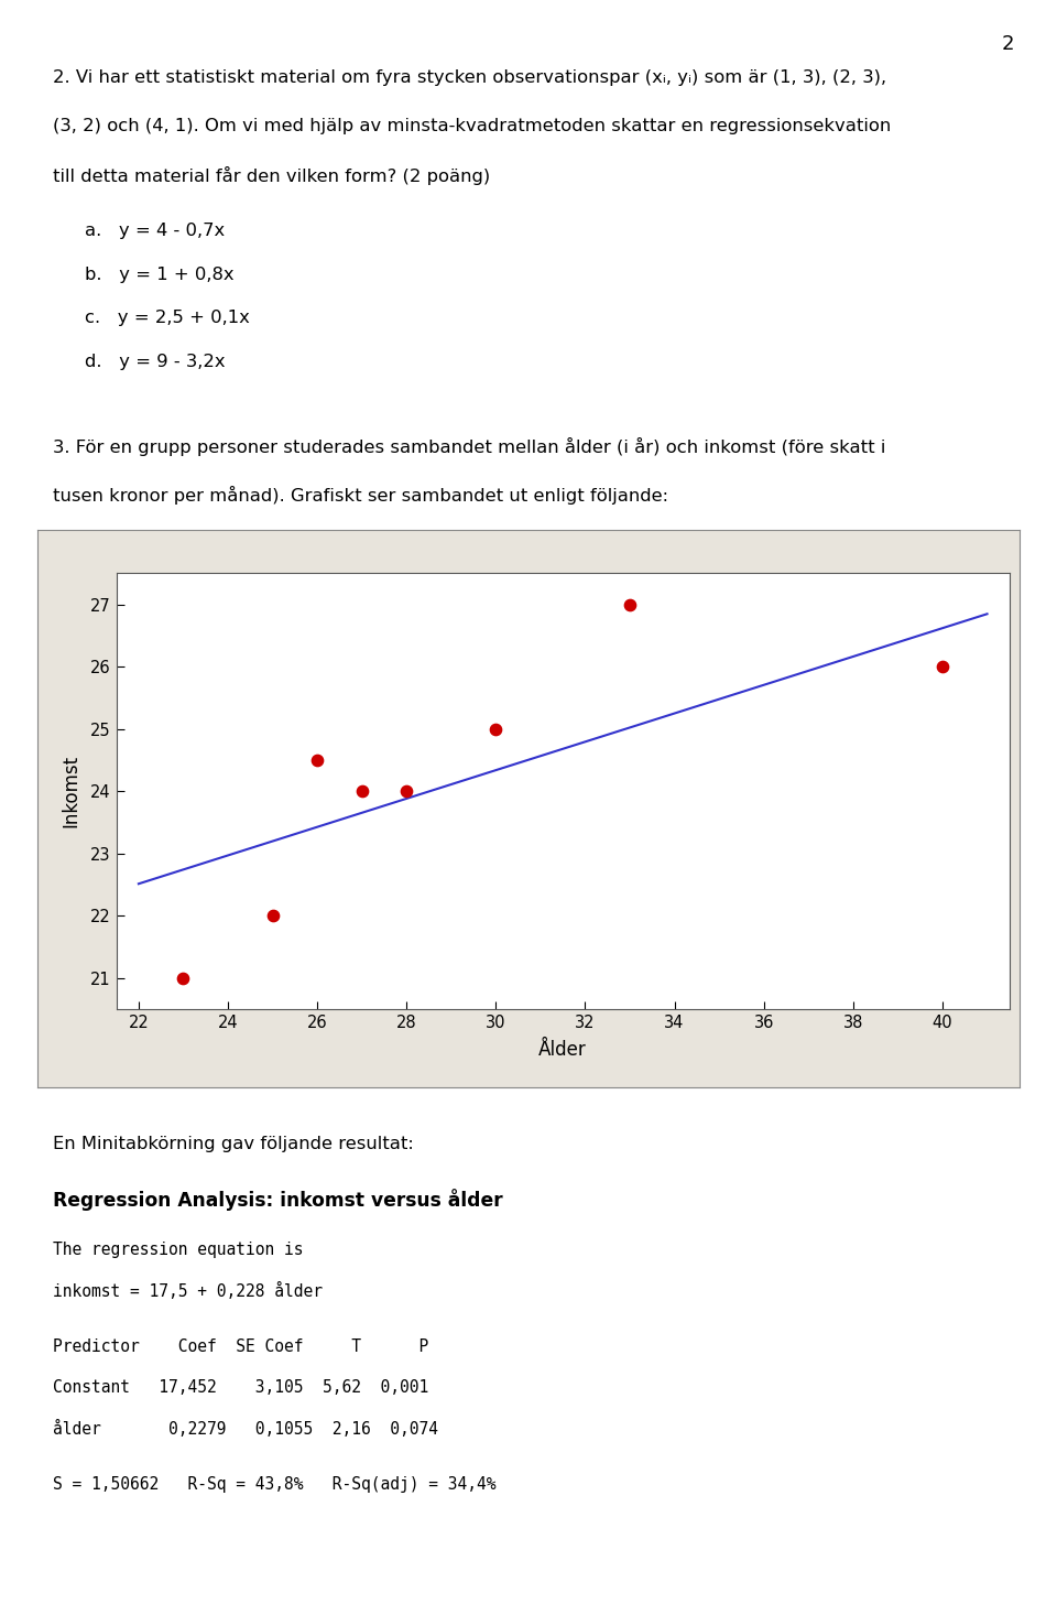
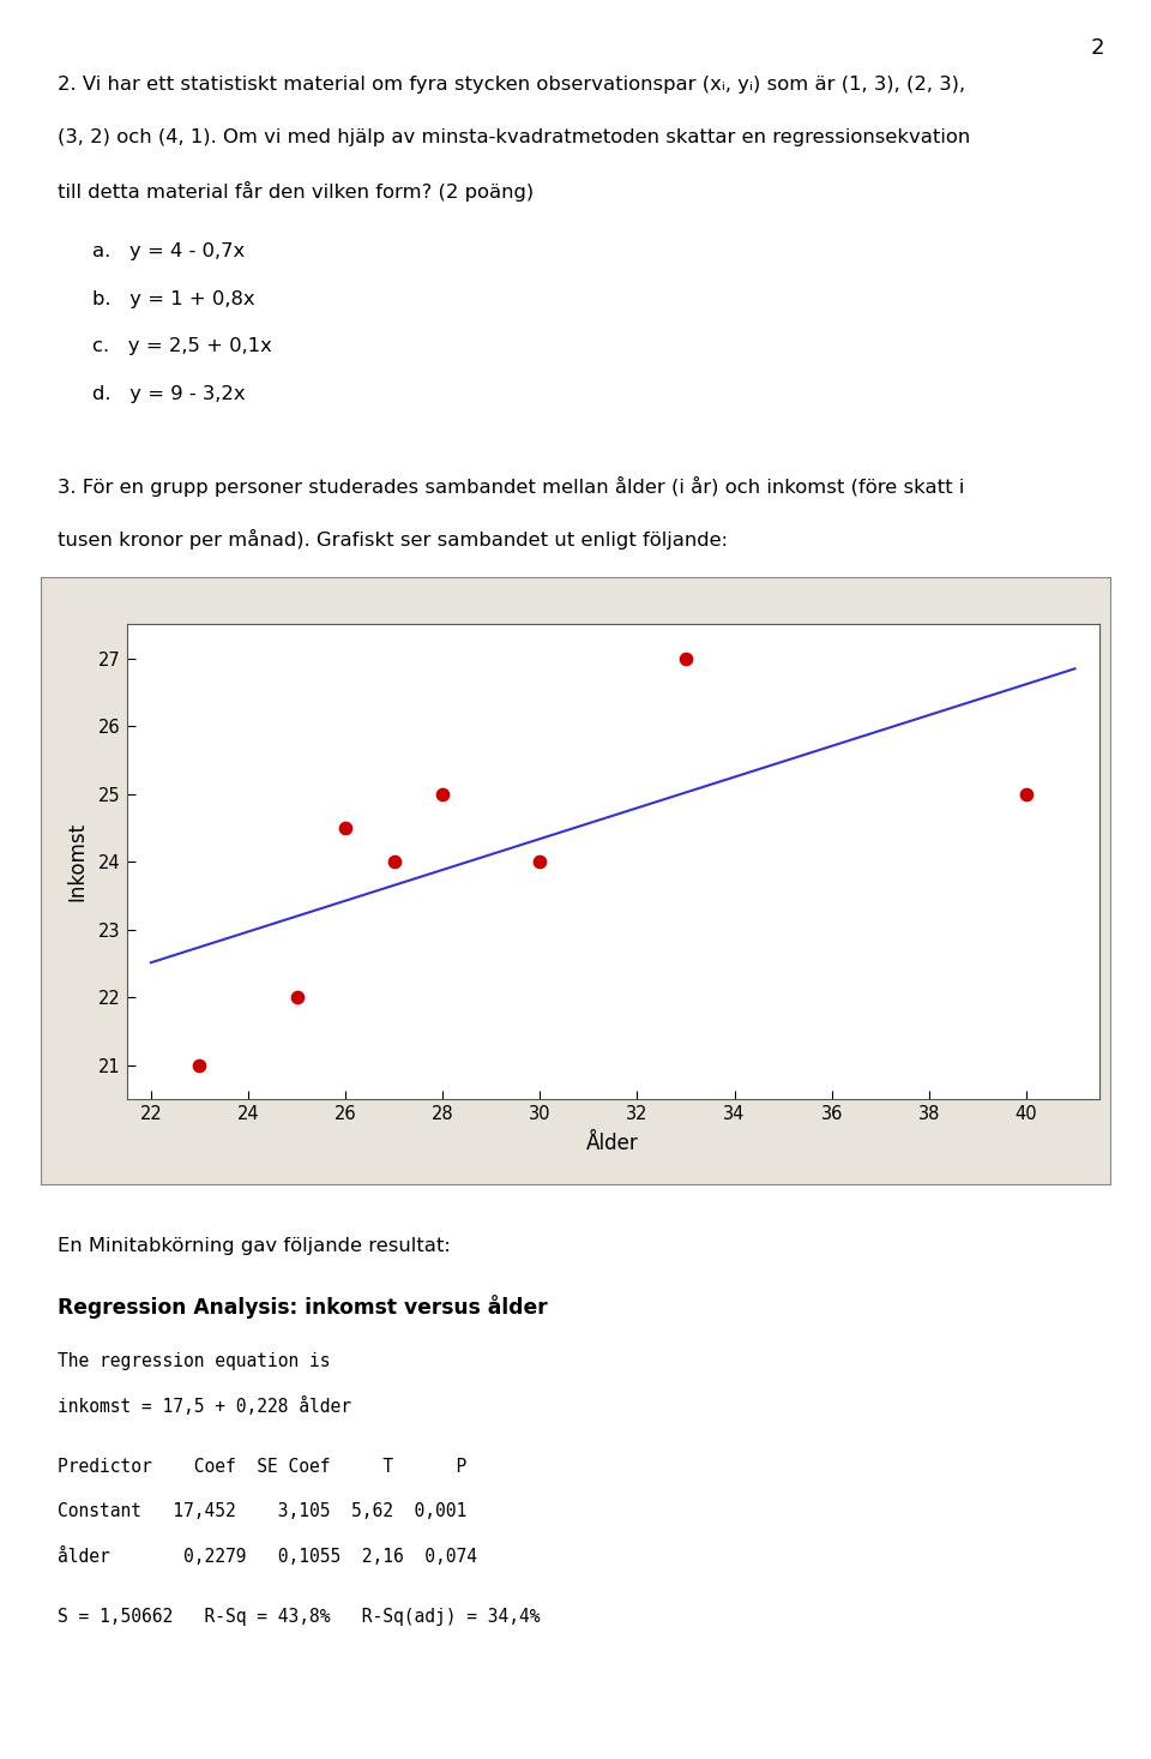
28: 24.0 -> 25.0
30: 25.0 -> 24.0
40: 26.0 -> 25.0
